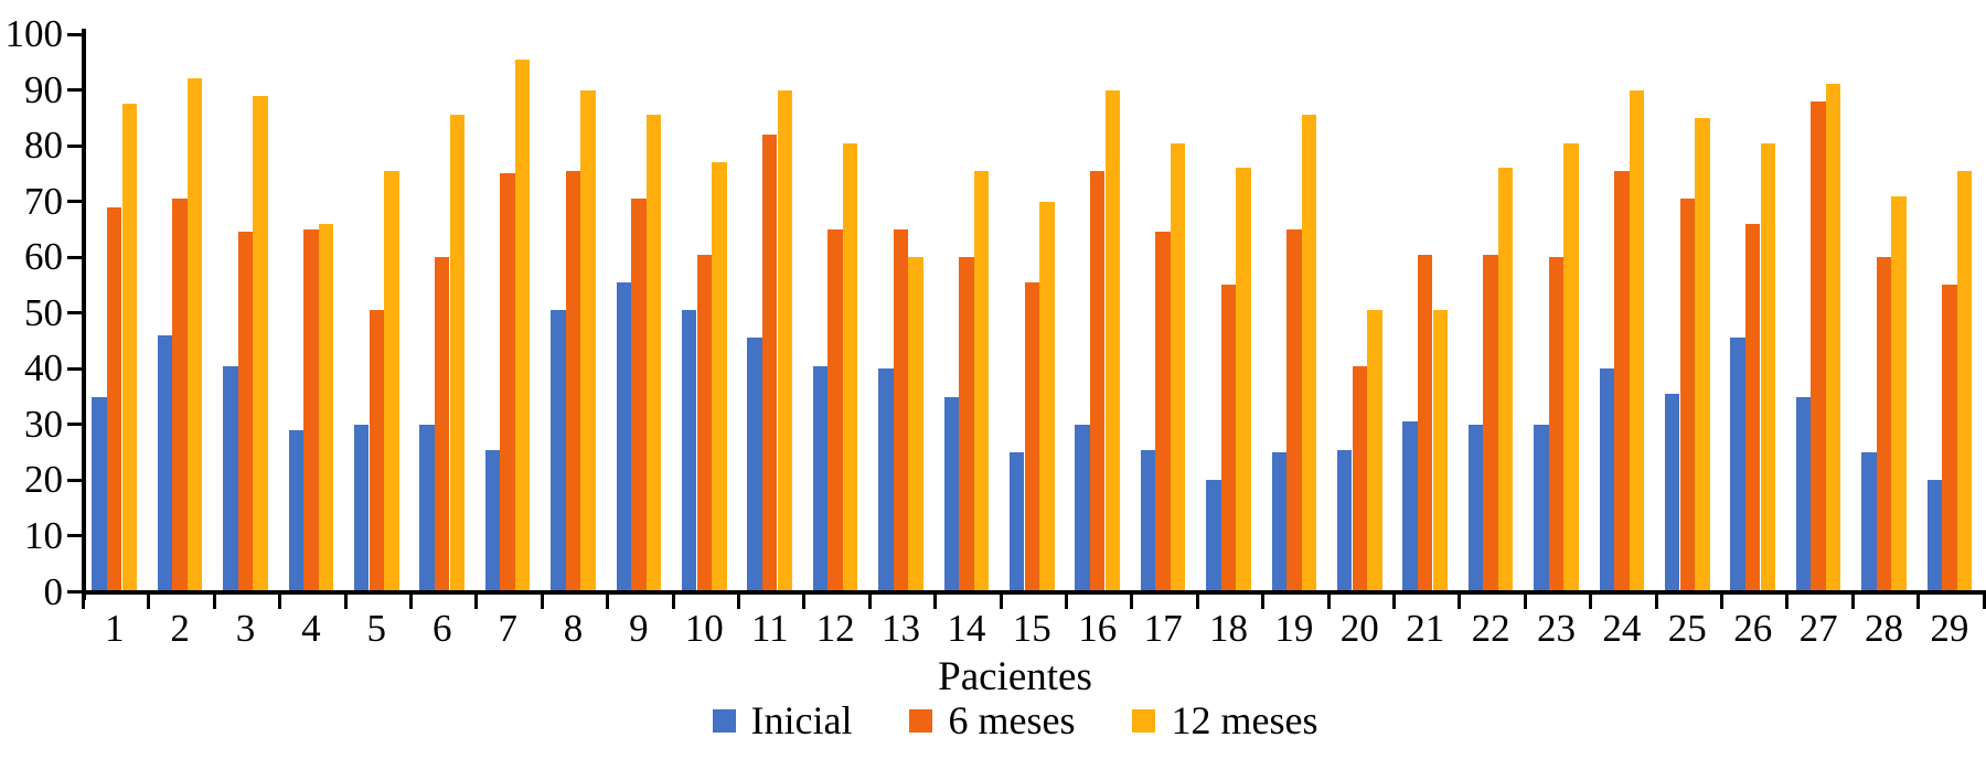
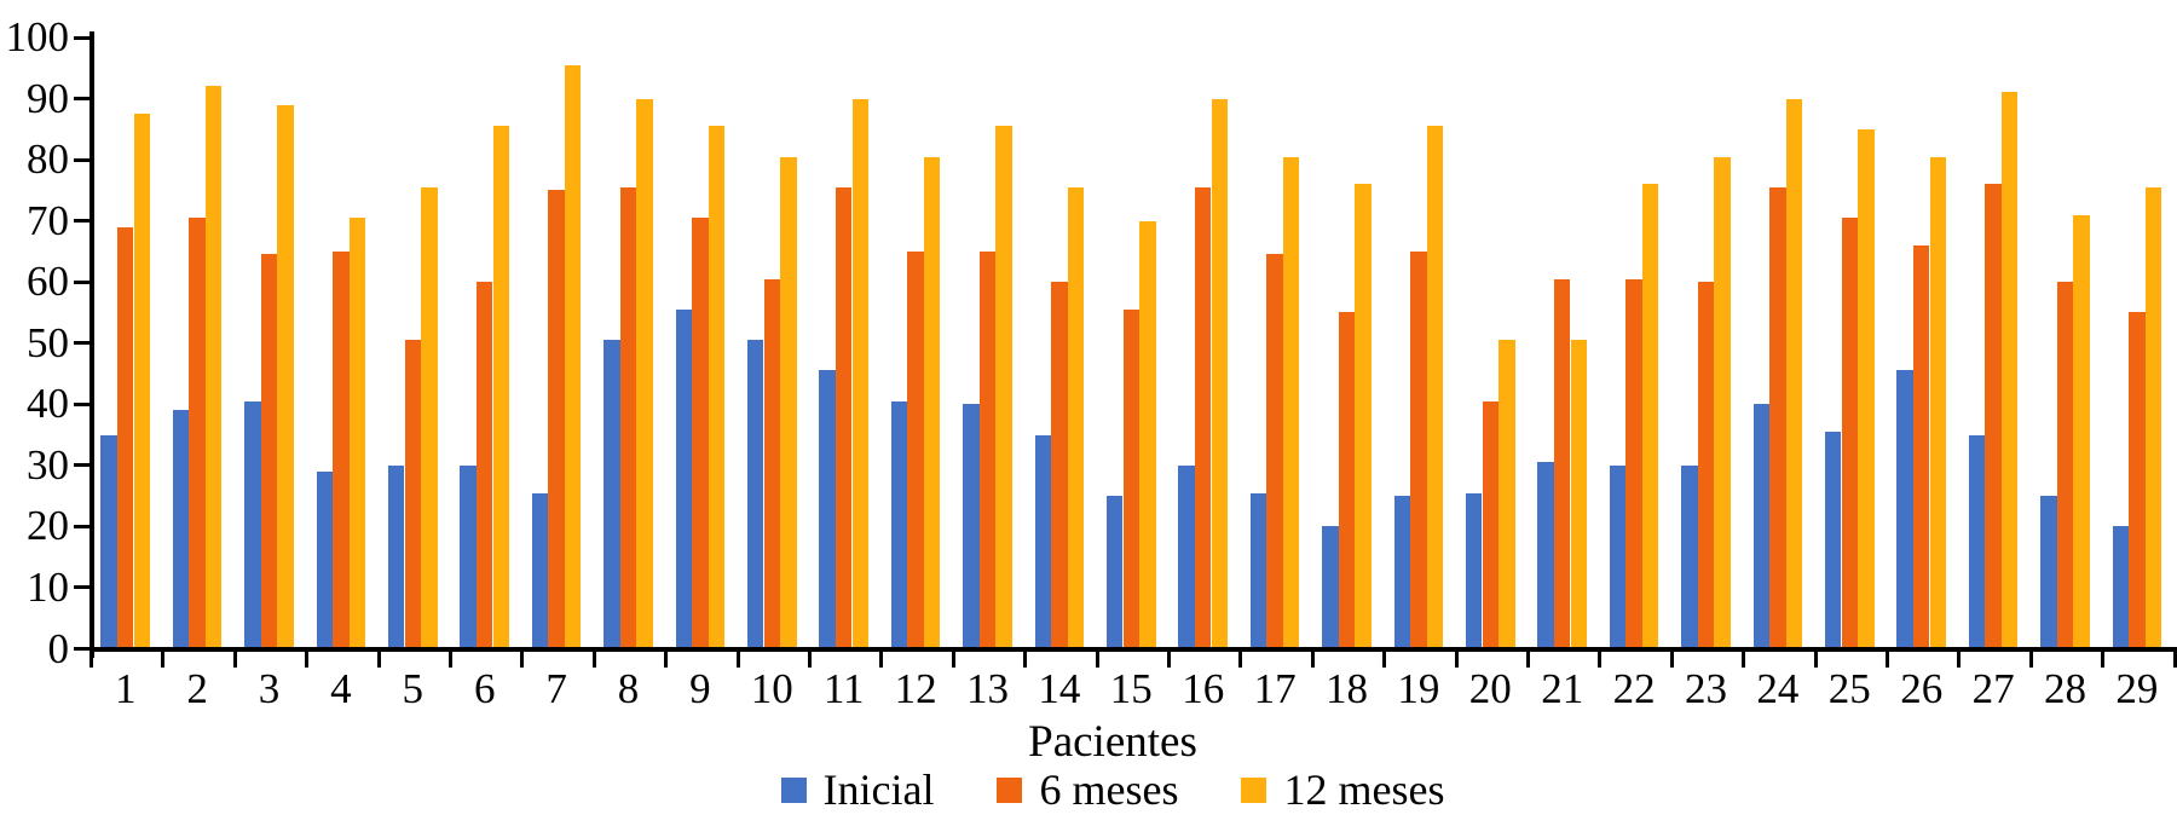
Inicial/2: 46 -> 39
12 meses/4: 66 -> 70
12 meses/10: 77 -> 80
6 meses/11: 82 -> 76
12 meses/13: 60 -> 86
6 meses/27: 88 -> 76
